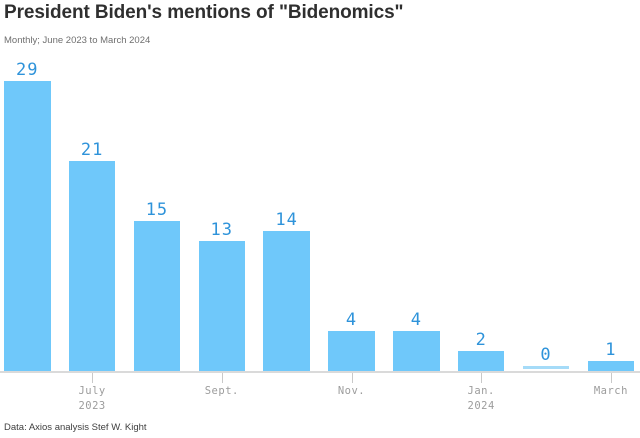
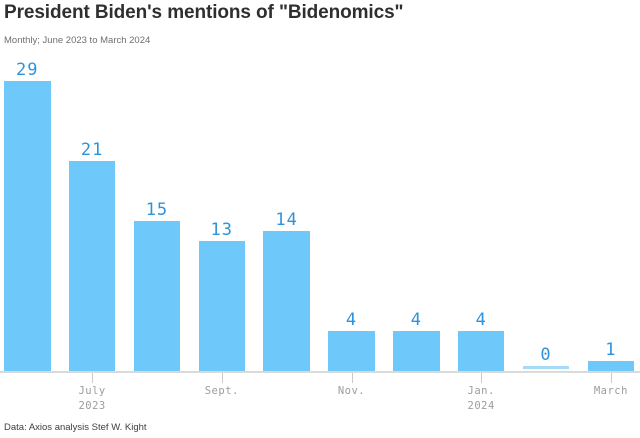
Jan. 2024: 2 -> 4
